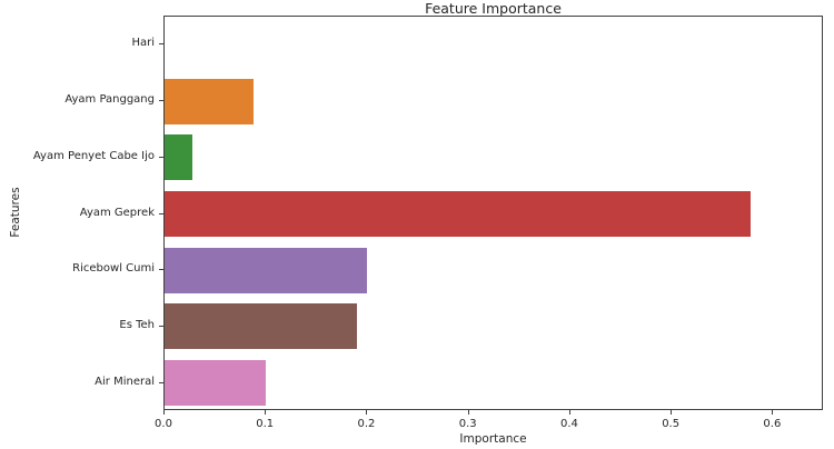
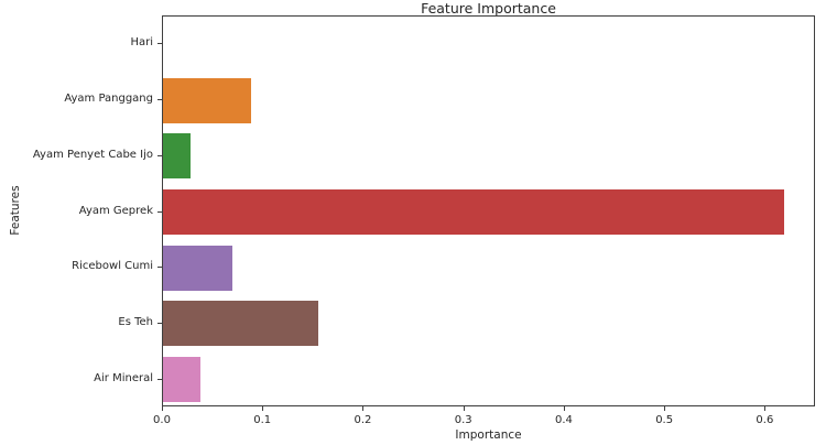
Ayam Geprek: 0.58 -> 0.62
Ricebowl Cumi: 0.20 -> 0.07
Es Teh: 0.19 -> 0.15
Air Mineral: 0.10 -> 0.04
